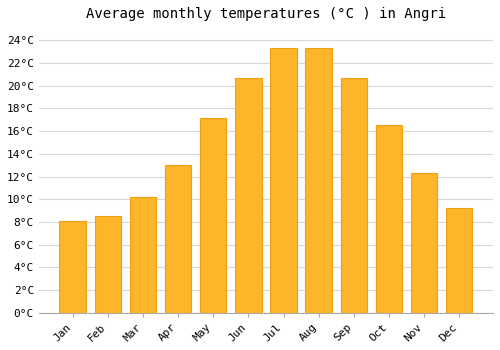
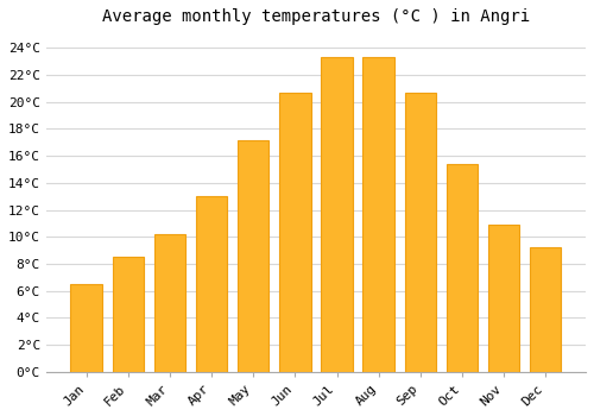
Jan: 8.1°C -> 6.5°C
Oct: 16.5°C -> 15.4°C
Nov: 12.3°C -> 10.9°C
